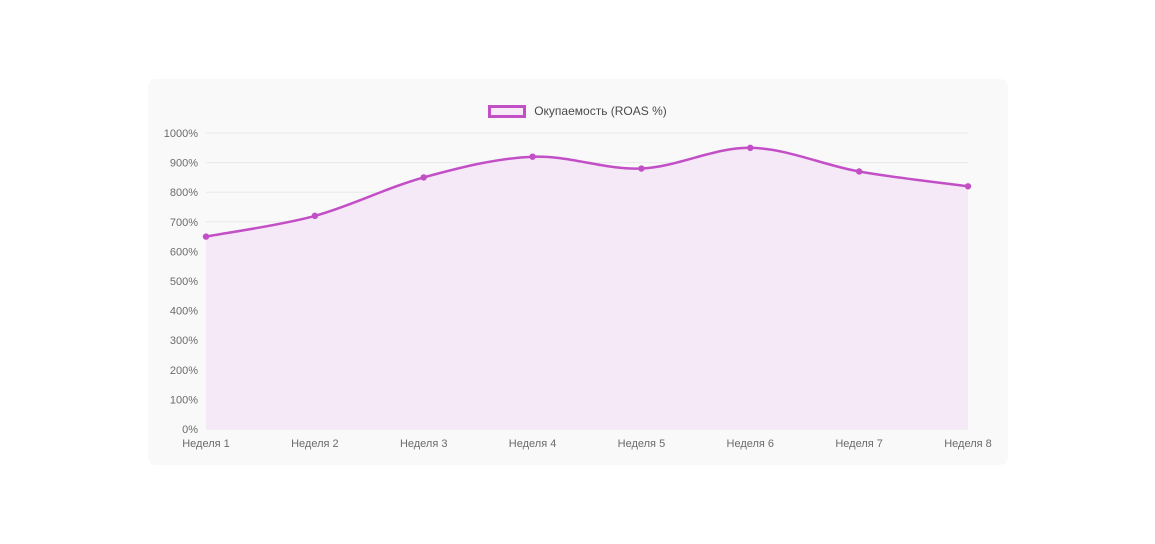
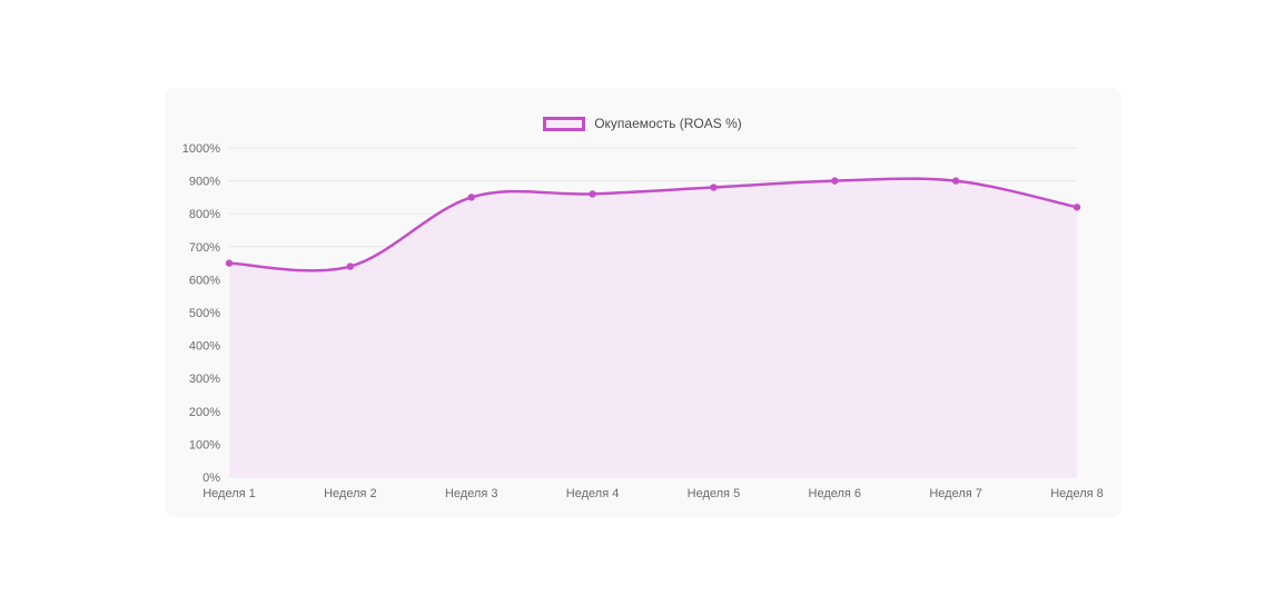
Неделя 2: 720% -> 640%
Неделя 4: 920% -> 860%
Неделя 6: 950% -> 900%
Неделя 7: 870% -> 900%
